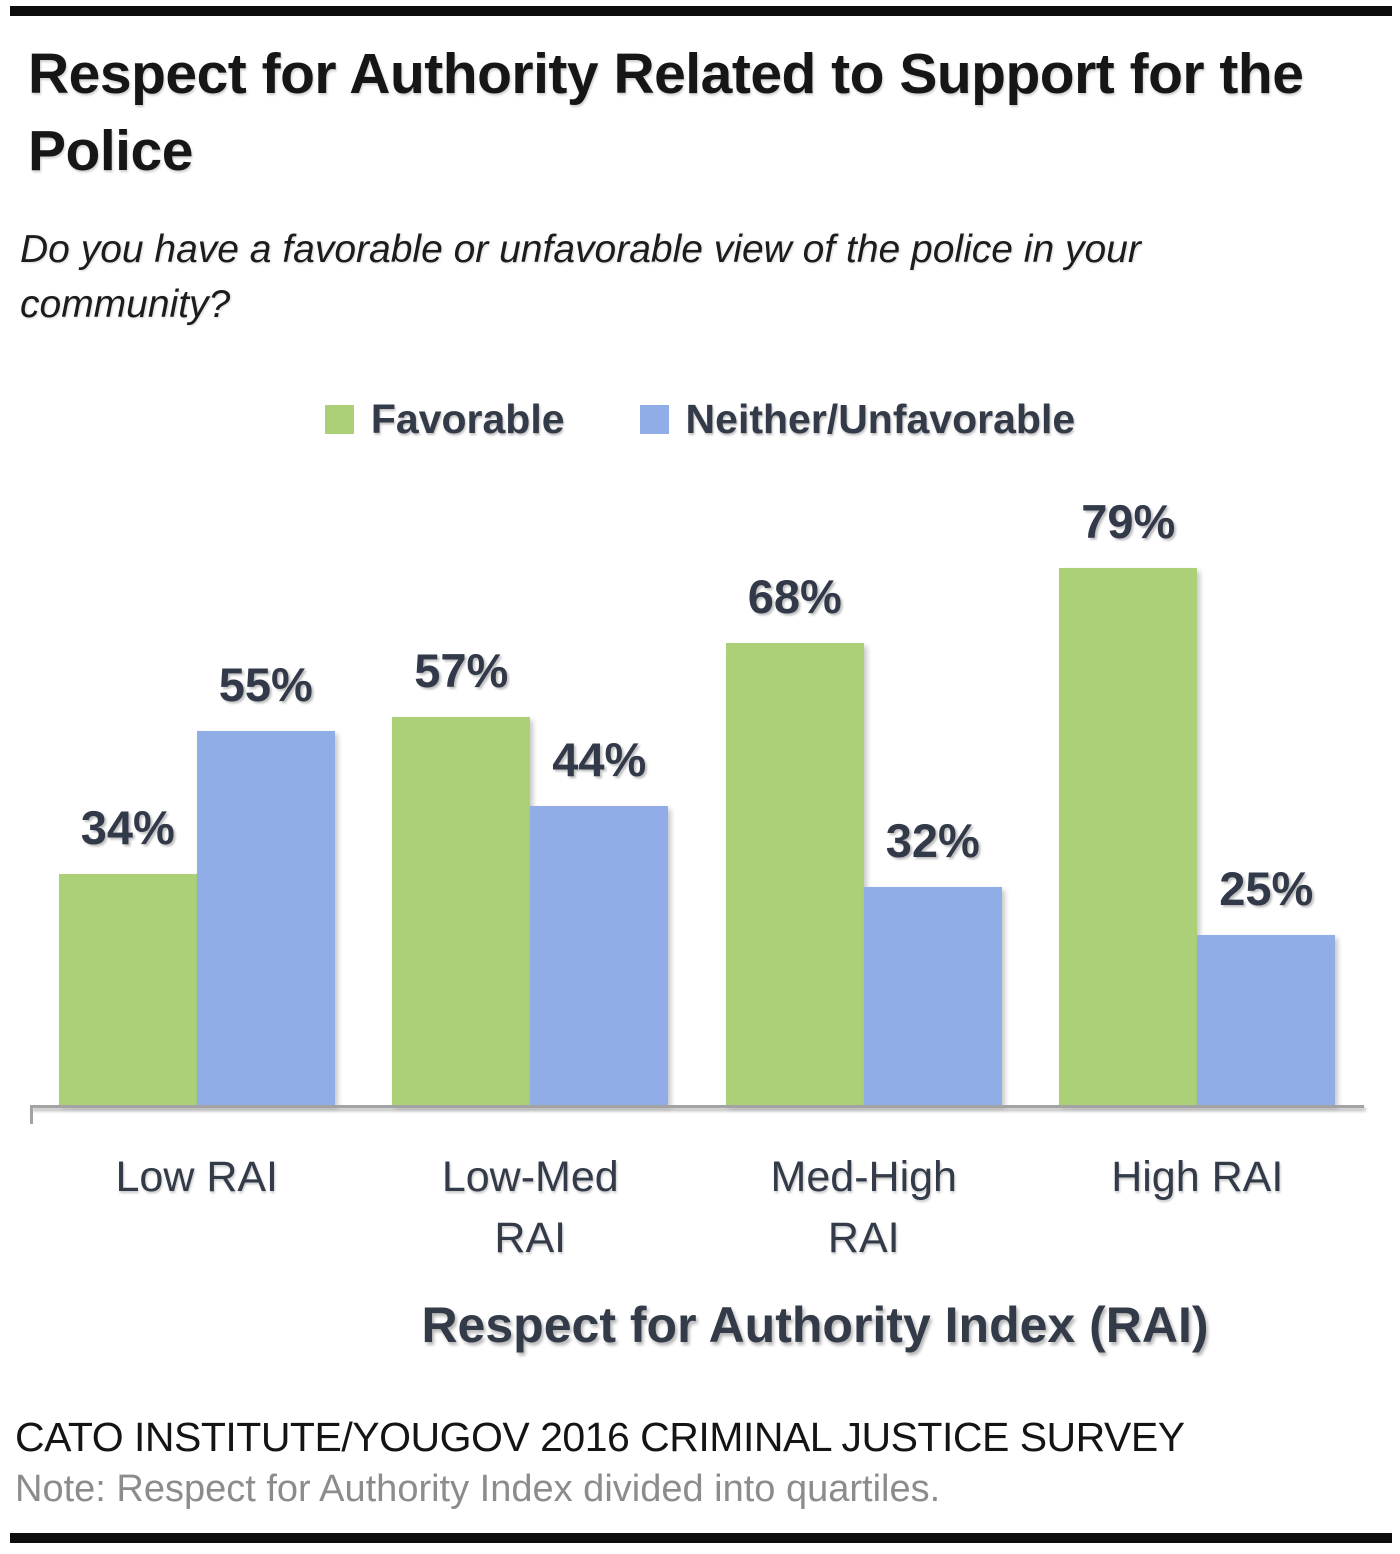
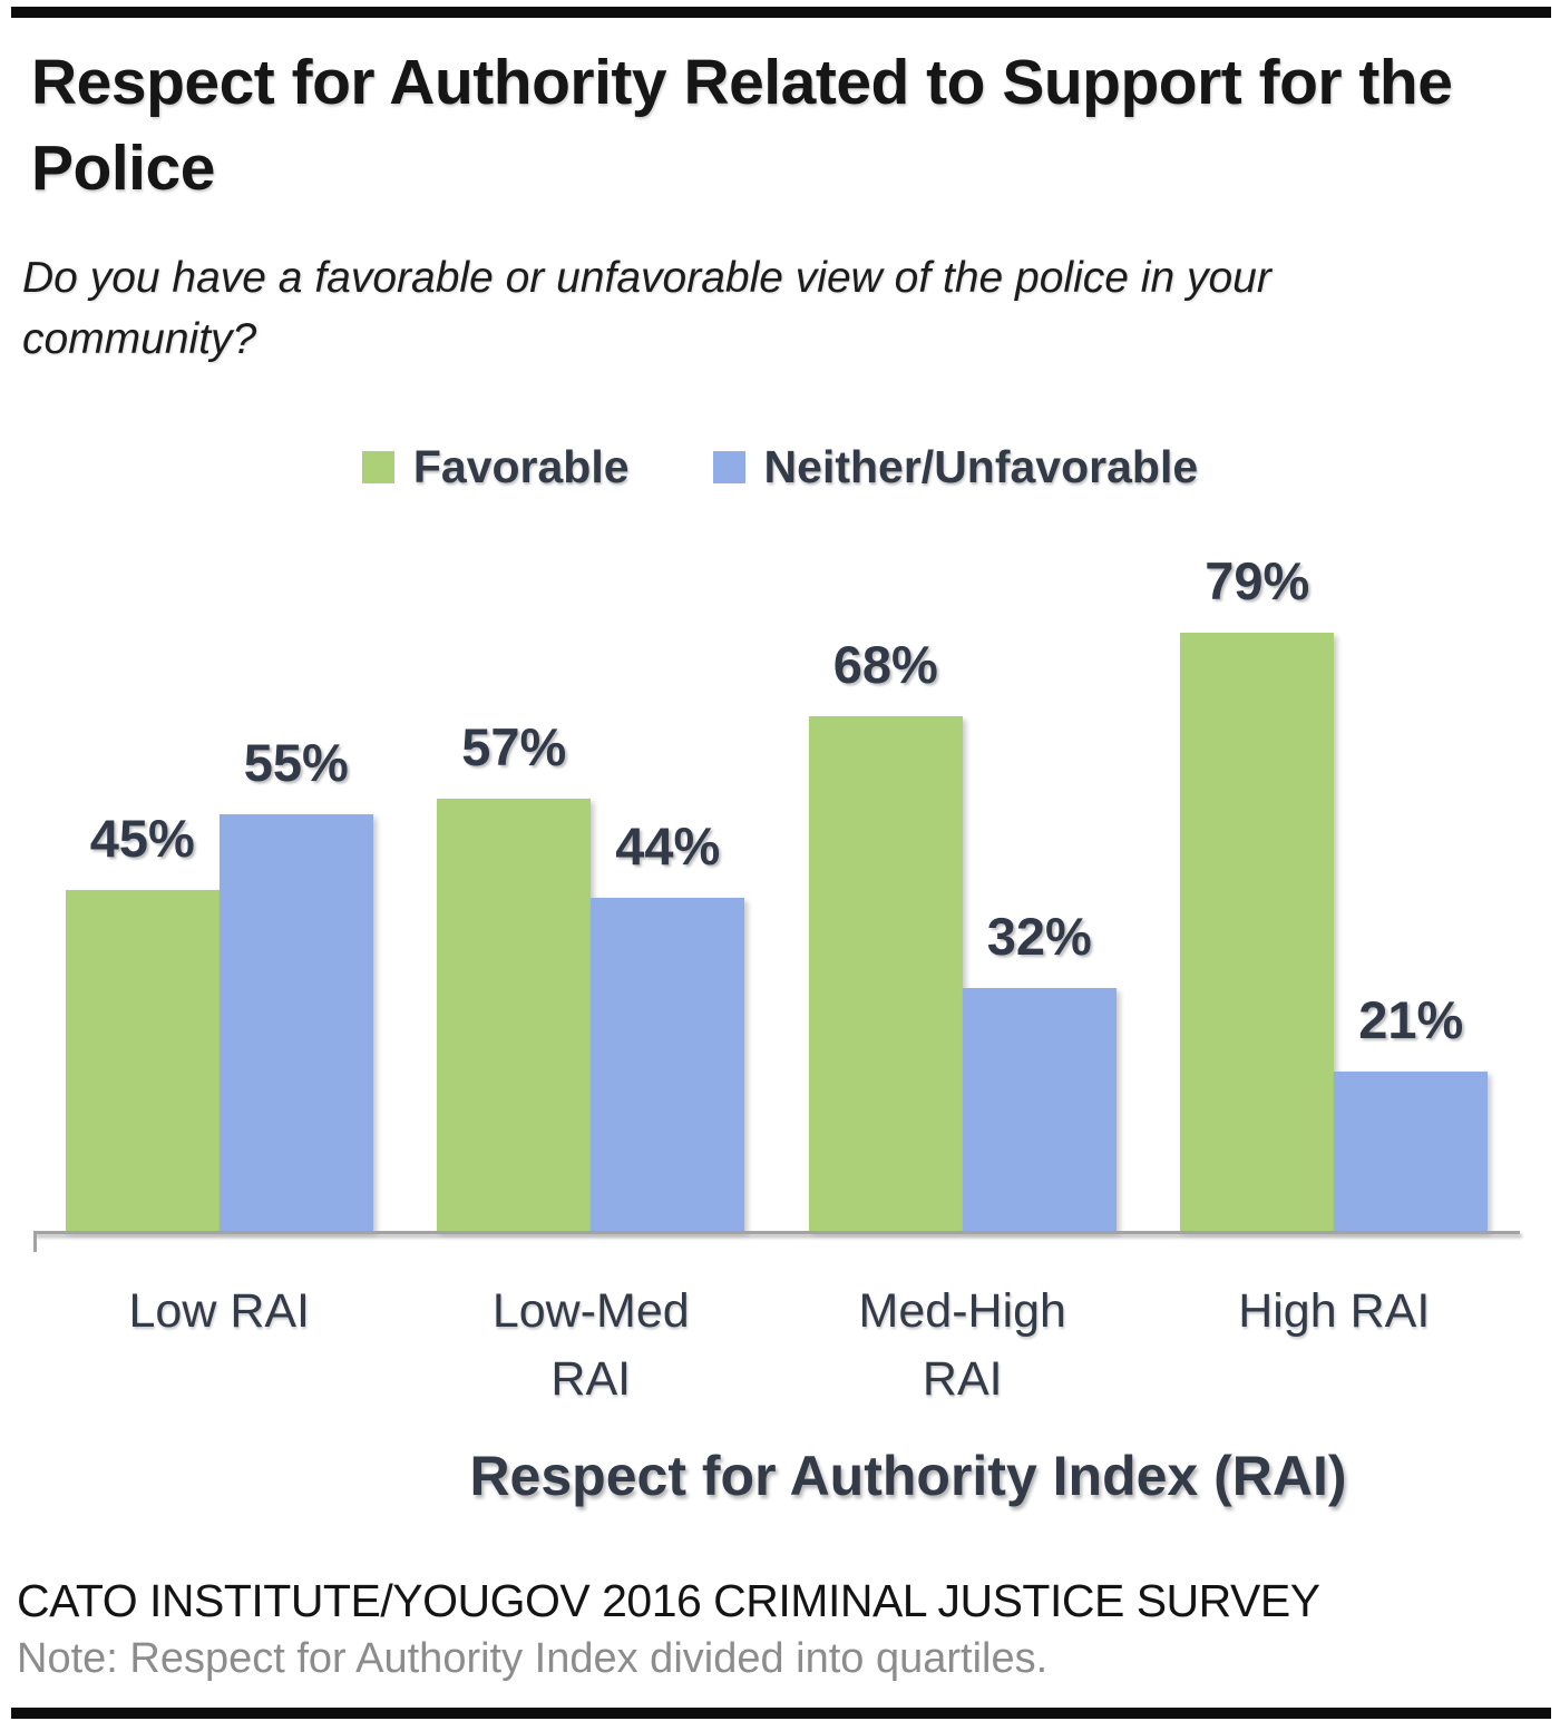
Favorable/Low RAI: 34% -> 45%
Neither/Unfavorable/High RAI: 25% -> 21%
